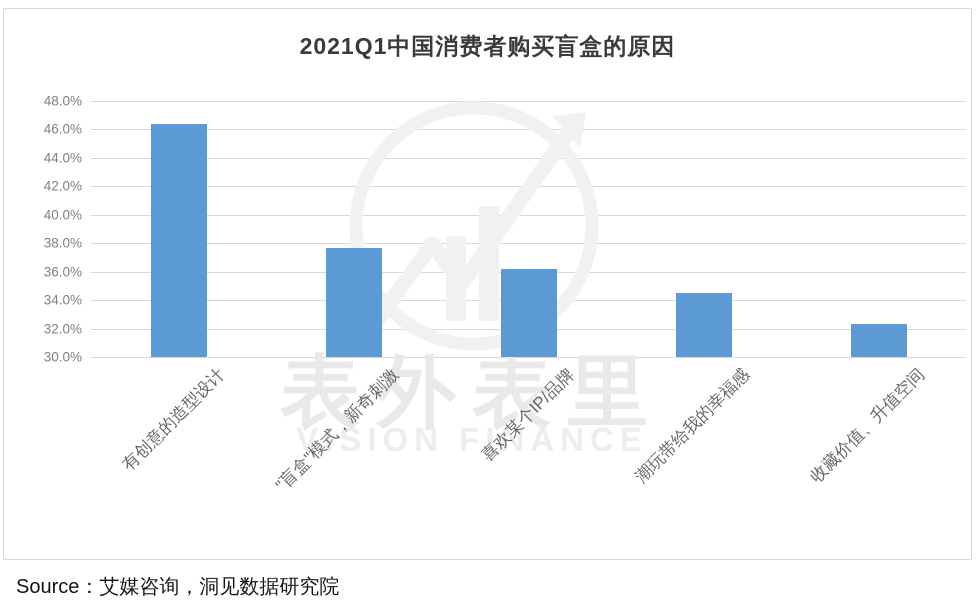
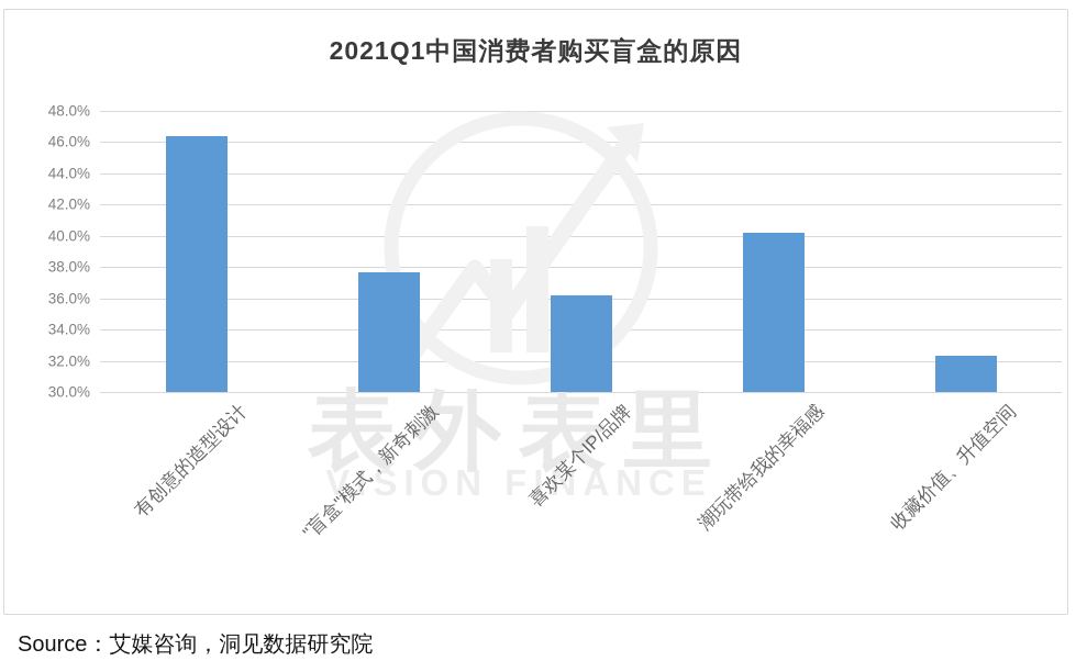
潮玩带给我的幸福感: 34.5% -> 40.2%
